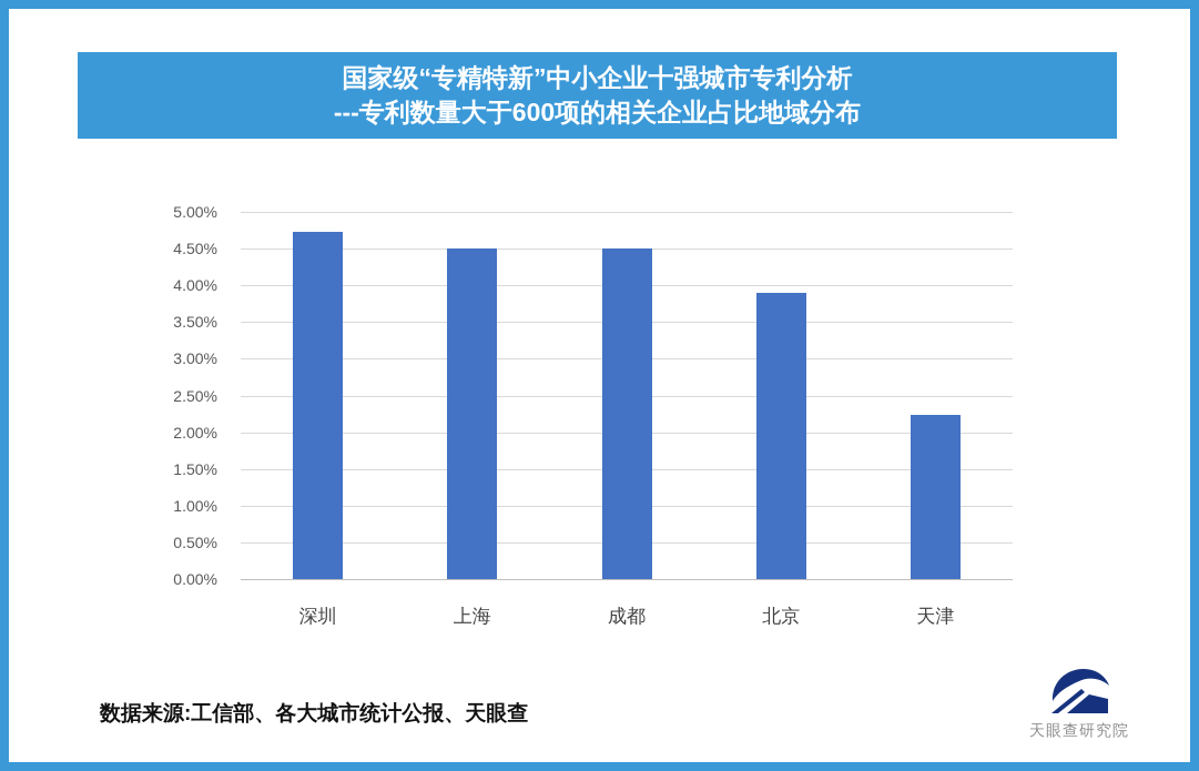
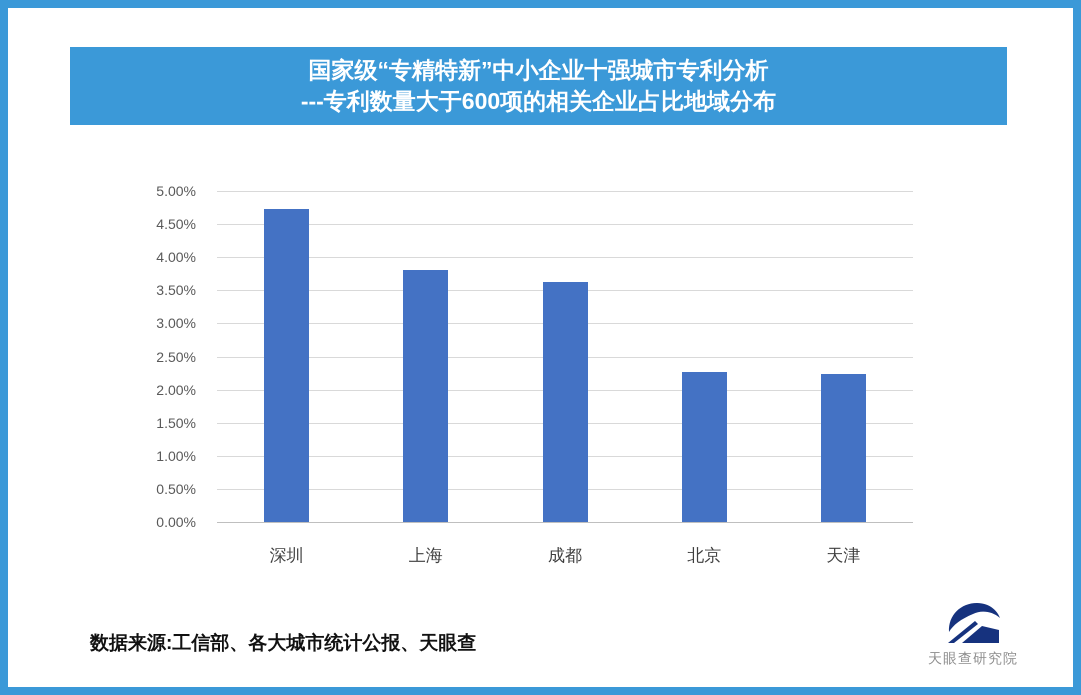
上海: 4.5% -> 3.8%
成都: 4.5% -> 3.6%
北京: 3.9% -> 2.3%
